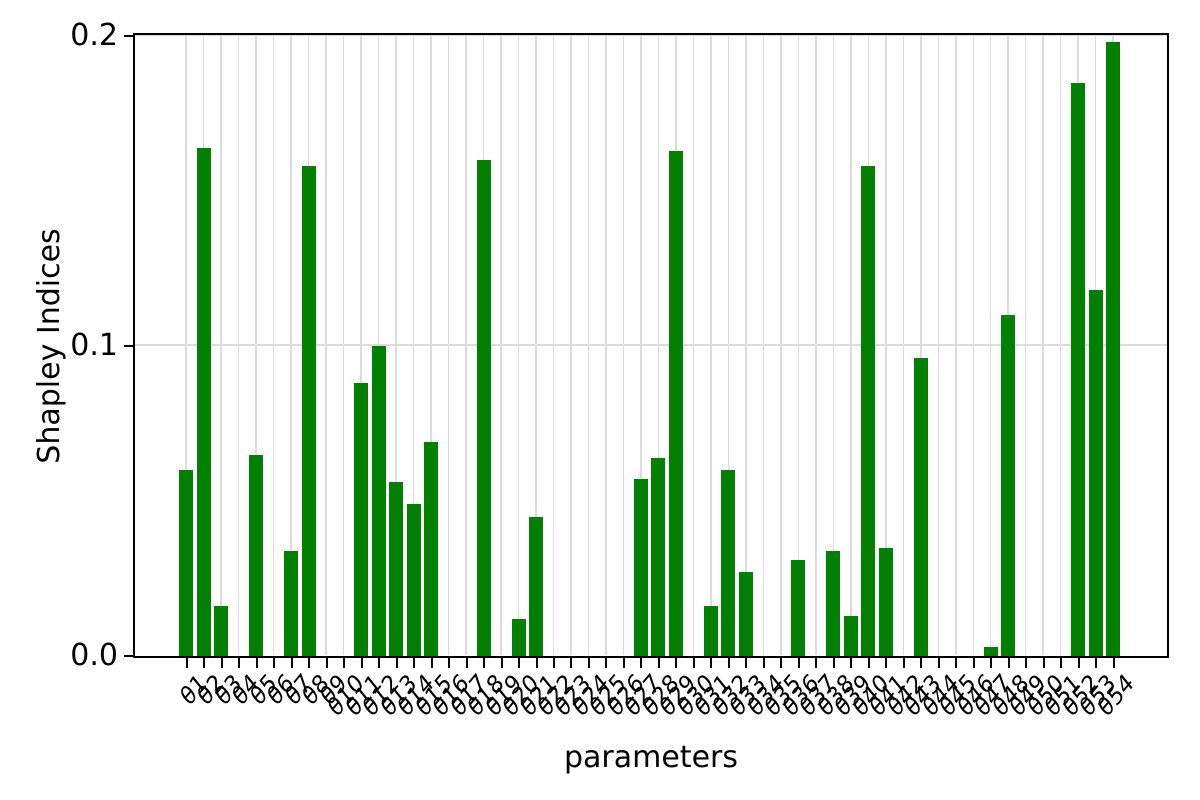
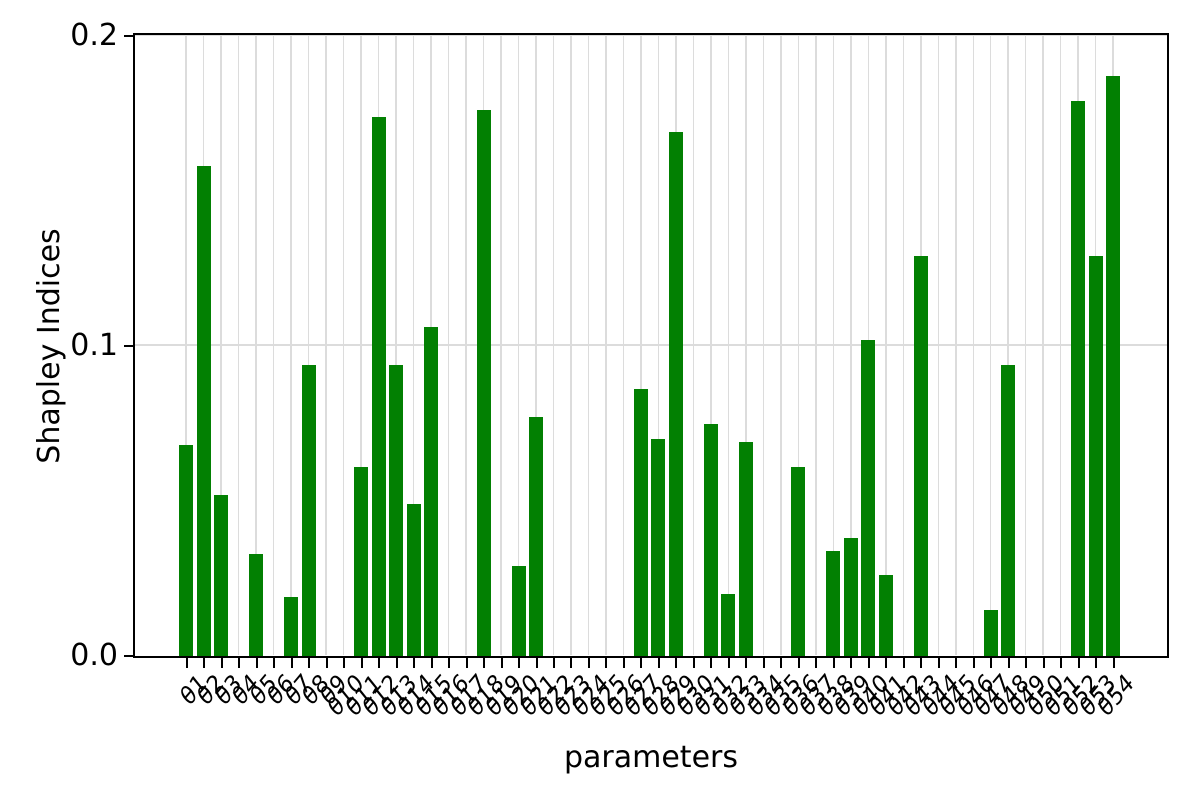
θ1: 0.060 -> 0.068
θ2: 0.164 -> 0.158
θ3: 0.016 -> 0.052
θ5: 0.065 -> 0.033
θ7: 0.034 -> 0.019
θ8: 0.158 -> 0.094
θ11: 0.088 -> 0.061
θ12: 0.100 -> 0.174
θ13: 0.056 -> 0.094
θ15: 0.069 -> 0.106
θ18: 0.160 -> 0.176
θ20: 0.012 -> 0.029
θ21: 0.045 -> 0.077
θ27: 0.057 -> 0.086
θ28: 0.064 -> 0.070
θ29: 0.163 -> 0.169
θ31: 0.016 -> 0.075
θ32: 0.060 -> 0.020
θ33: 0.027 -> 0.069
θ36: 0.031 -> 0.061
θ39: 0.013 -> 0.038
θ40: 0.158 -> 0.102
θ41: 0.035 -> 0.026
θ43: 0.096 -> 0.129
θ47: 0.003 -> 0.015
θ48: 0.110 -> 0.094
θ52: 0.185 -> 0.179
θ53: 0.118 -> 0.129
θ54: 0.198 -> 0.187
